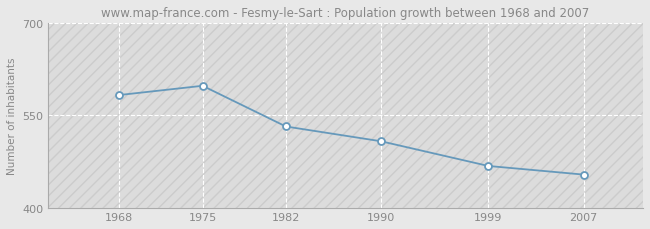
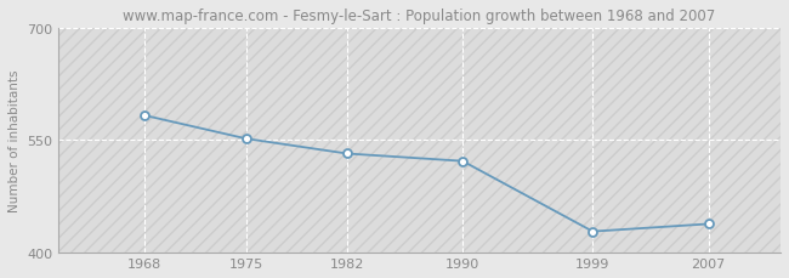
1975: 598 -> 552
1990: 508 -> 522
1999: 468 -> 428
2007: 454 -> 438
